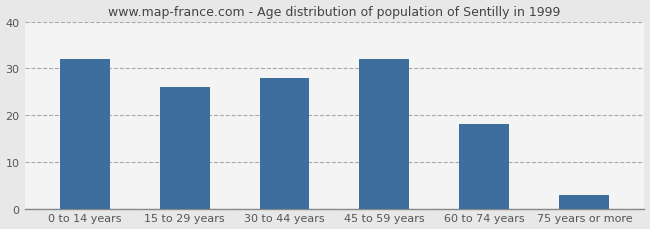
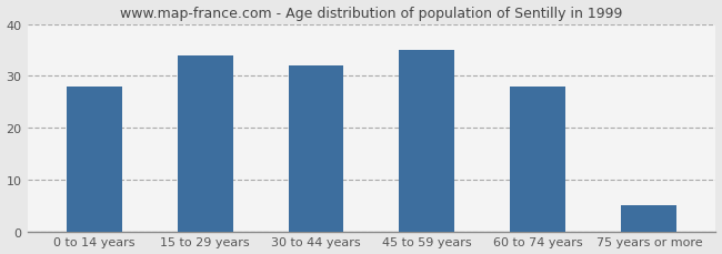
0 to 14 years: 32 -> 28
15 to 29 years: 26 -> 34
30 to 44 years: 28 -> 32
45 to 59 years: 32 -> 35
60 to 74 years: 18 -> 28
75 years or more: 3 -> 5
